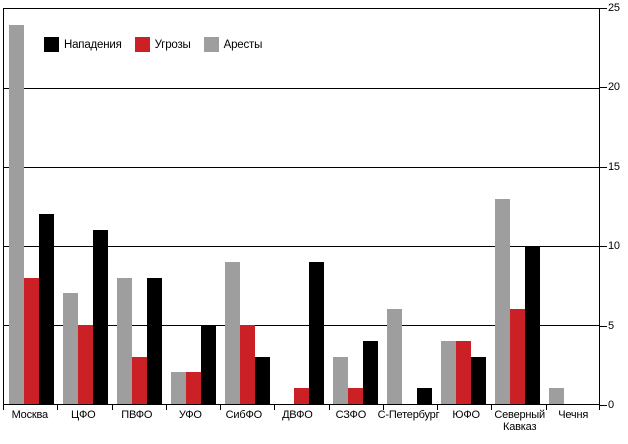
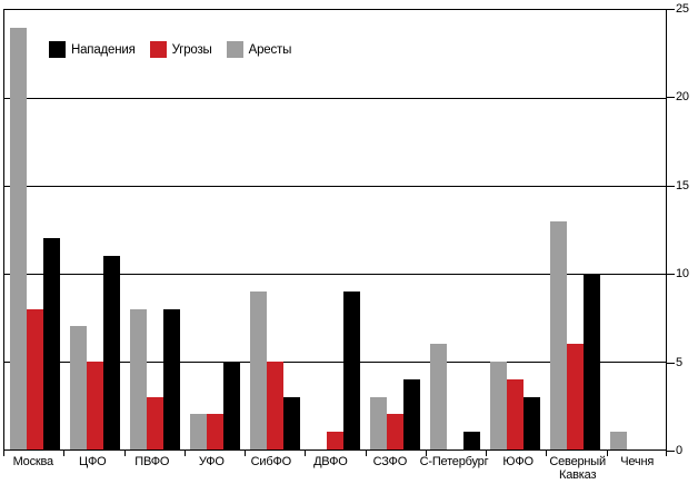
Угрозы/СЗФО: 1 -> 2
Аресты/ЮФО: 4 -> 5
